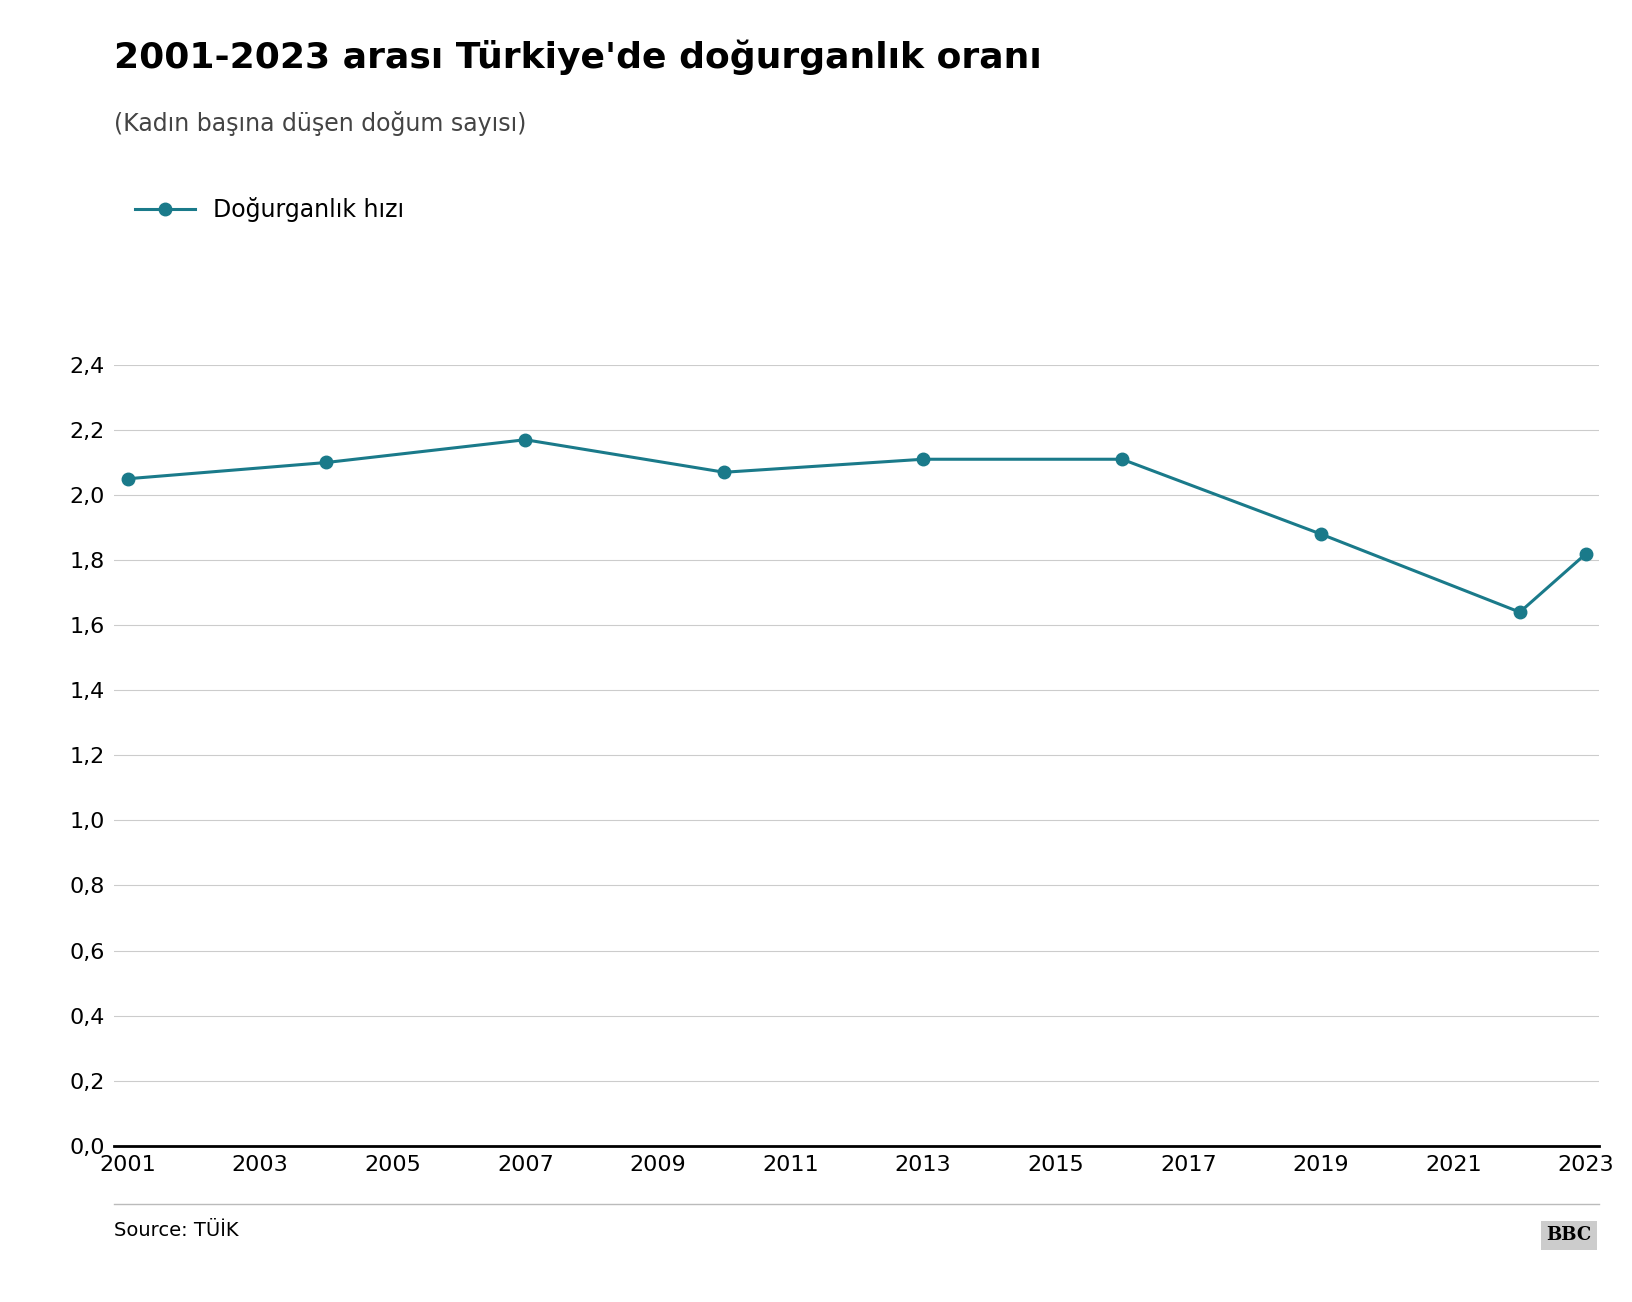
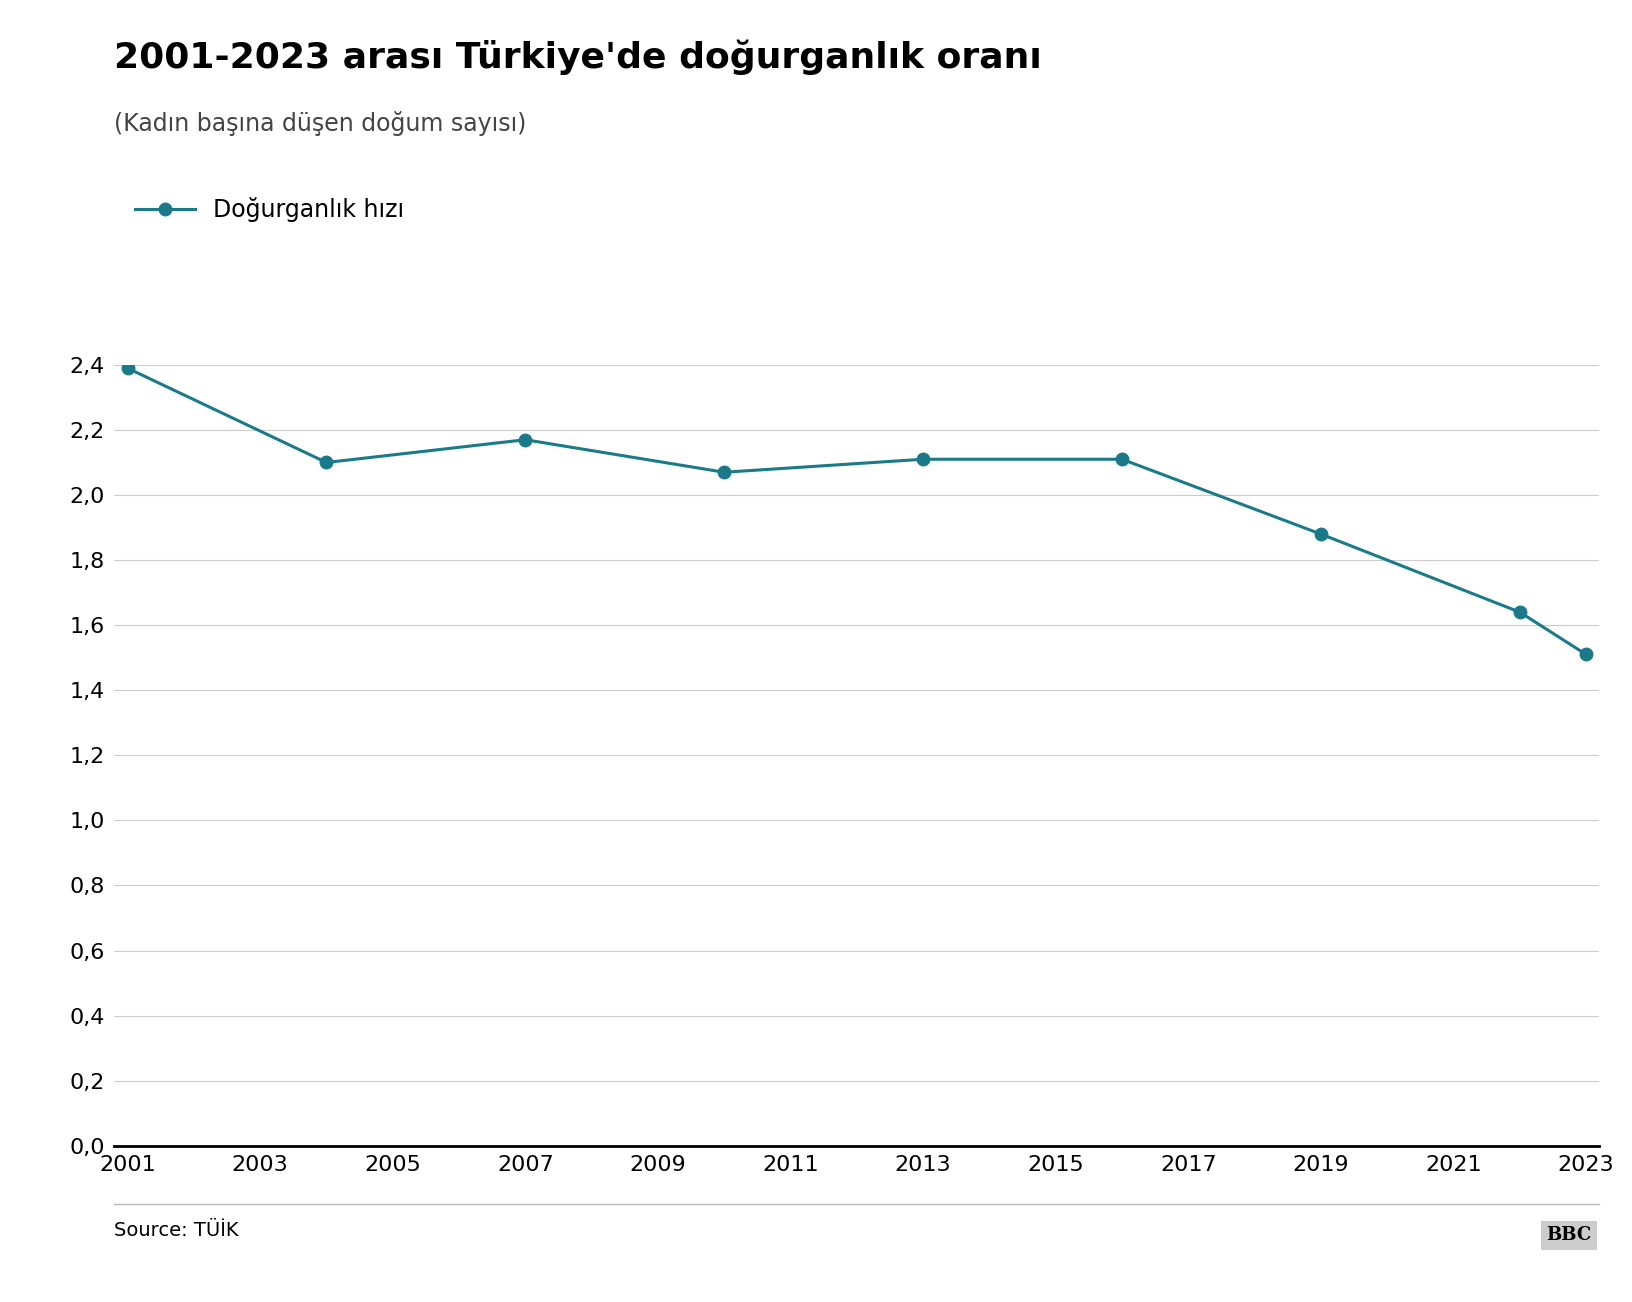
2001: 2,05 -> 2,39
2023: 1,82 -> 1,51
